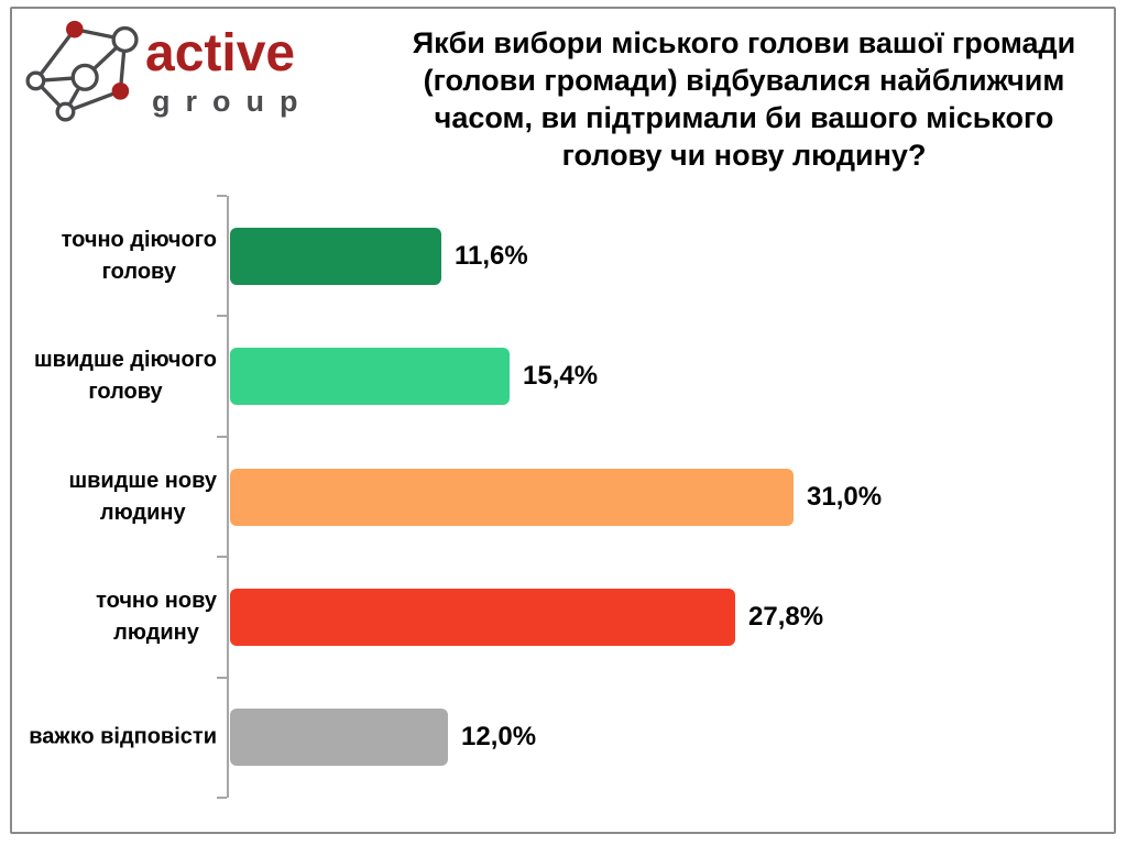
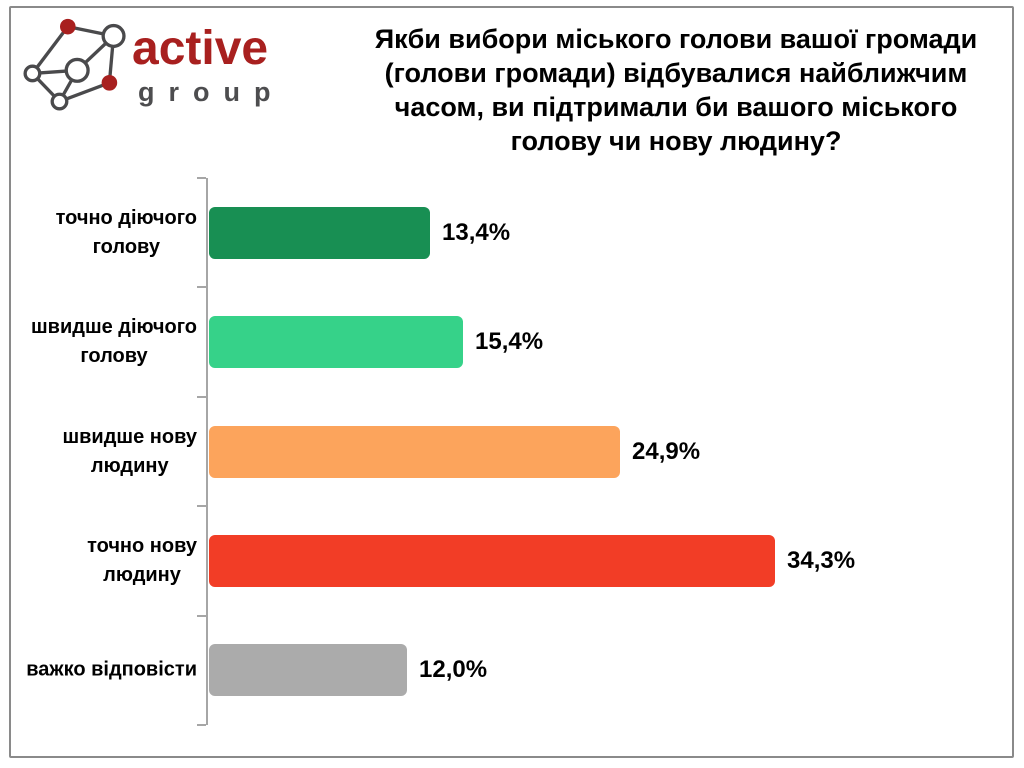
точно діючого голову: 11,6% -> 13,4%
швидше нову людину: 31,0% -> 24,9%
точно нову людину: 27,8% -> 34,3%
